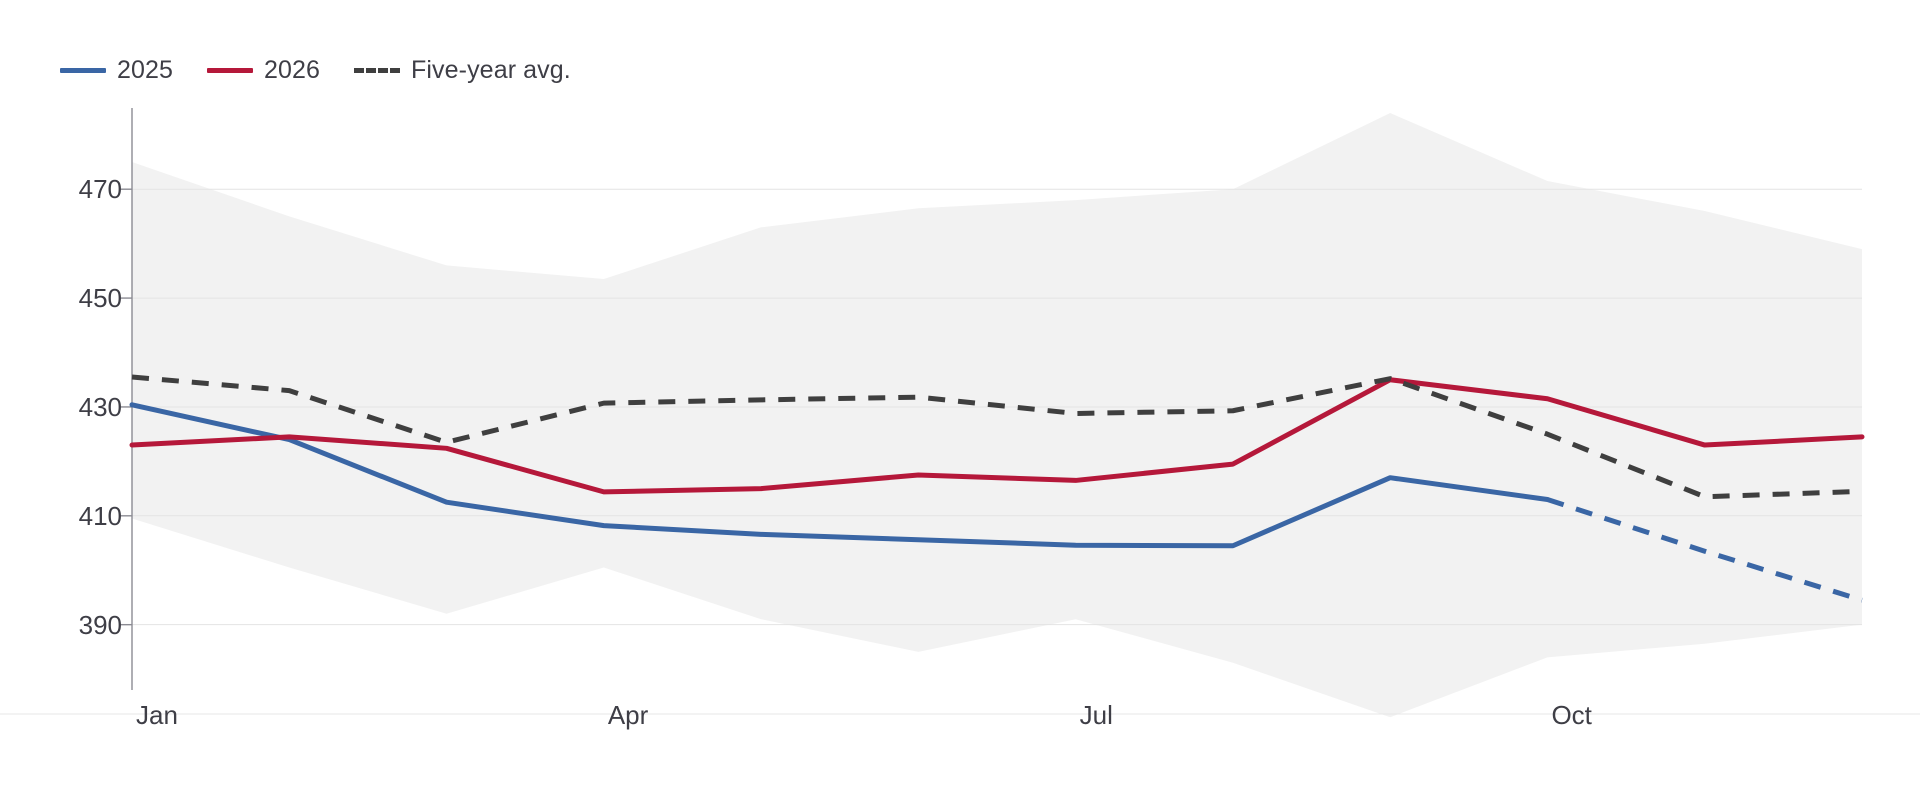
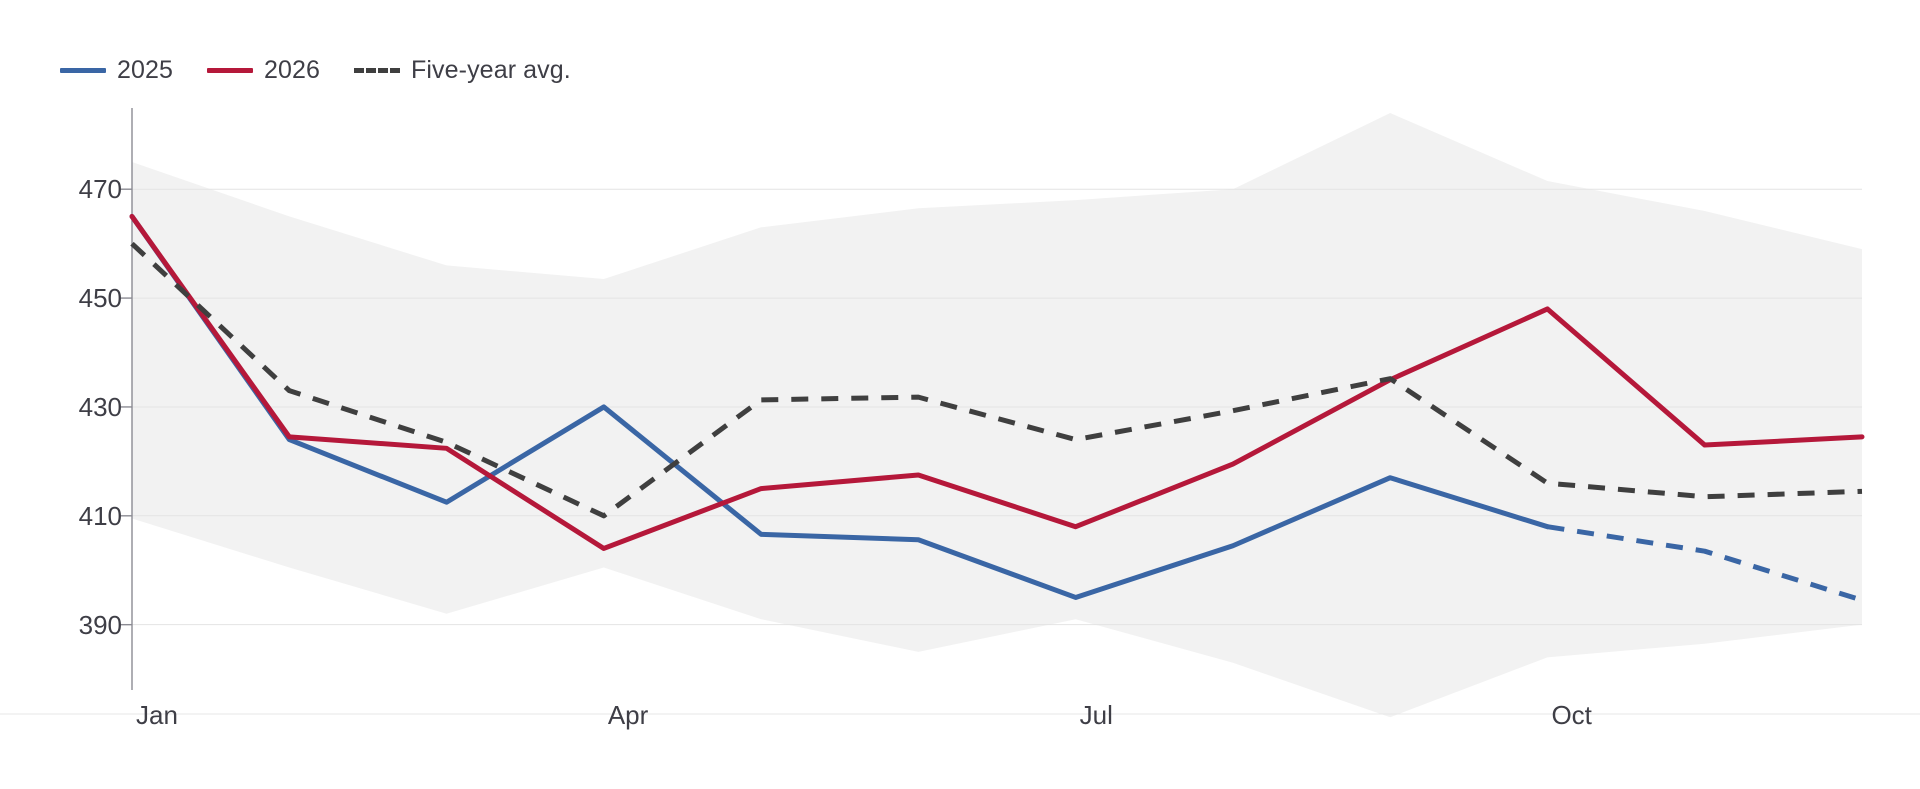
2025/Jan: 430 -> 465
2026/Jan: 423 -> 465
Five-year avg./Jan: 436 -> 460
2025/Apr: 408 -> 430
2026/Apr: 414 -> 404
Five-year avg./Apr: 431 -> 410
2025/Jul: 405 -> 395
2026/Jul: 416 -> 408
Five-year avg./Jul: 429 -> 424
2025/Oct: 413 -> 408
2026/Oct: 432 -> 448
Five-year avg./Oct: 425 -> 416
